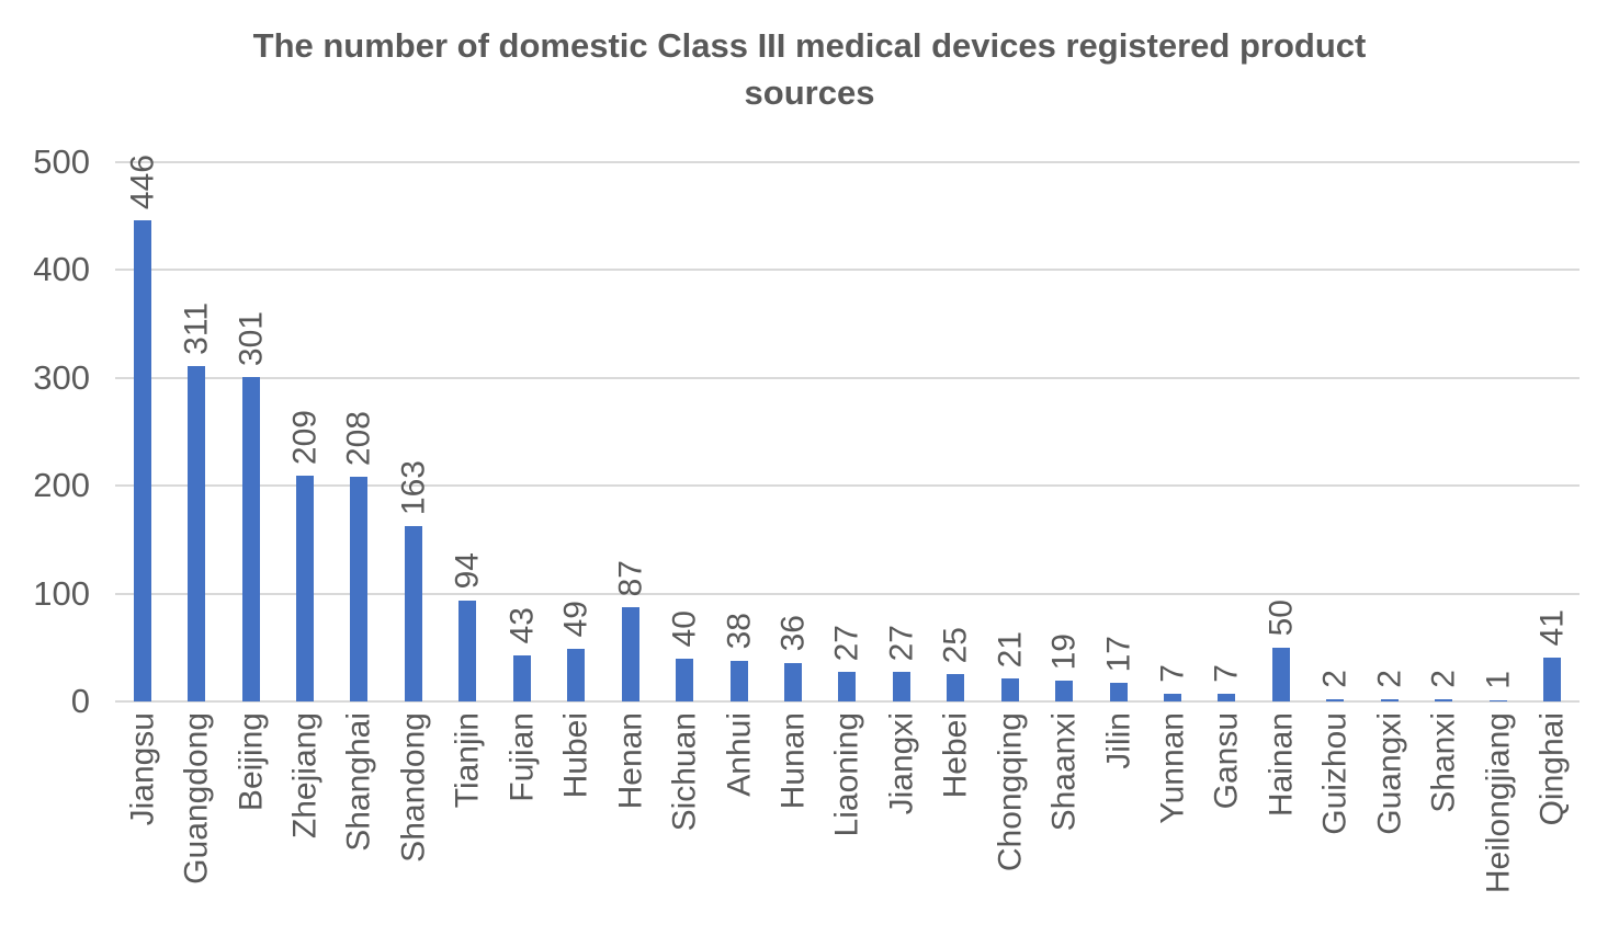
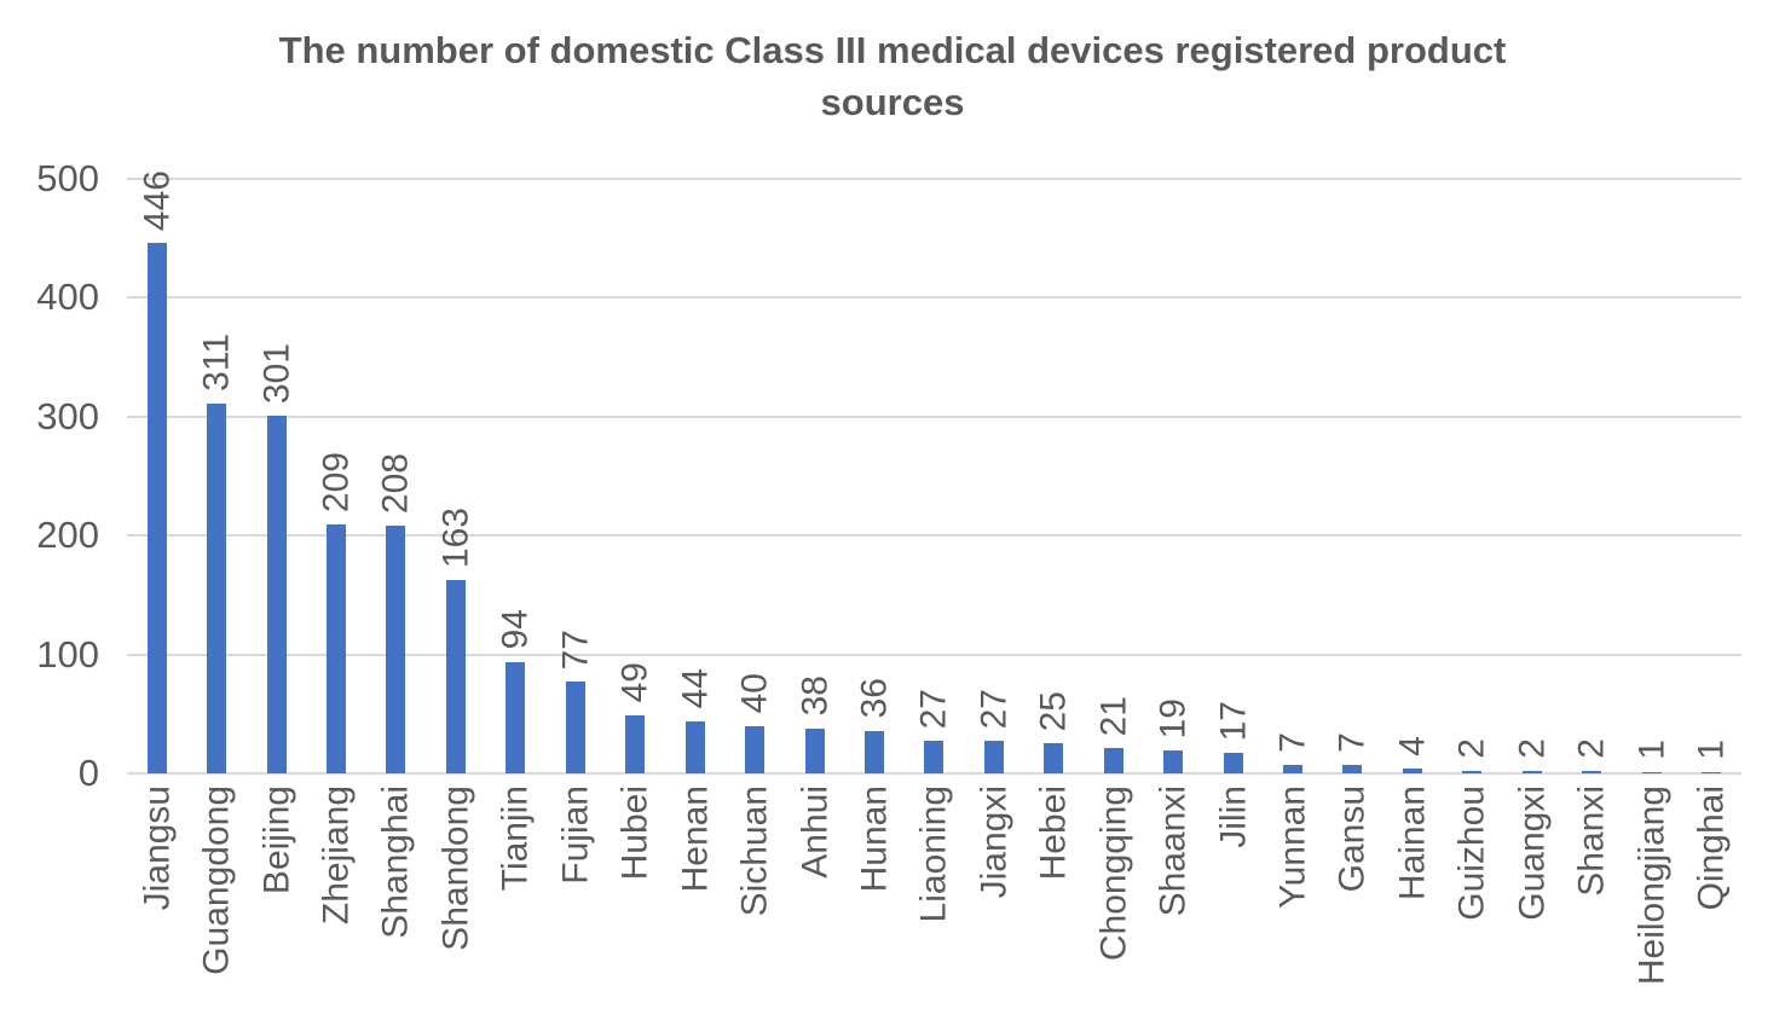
Fujian: 43 -> 77
Henan: 87 -> 44
Hainan: 50 -> 4
Qinghai: 41 -> 1
